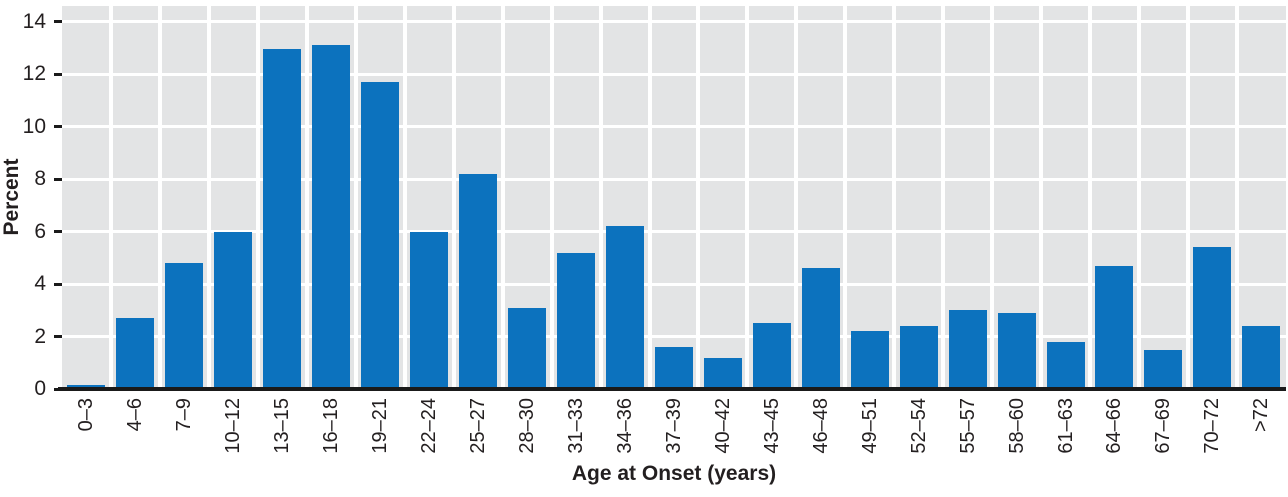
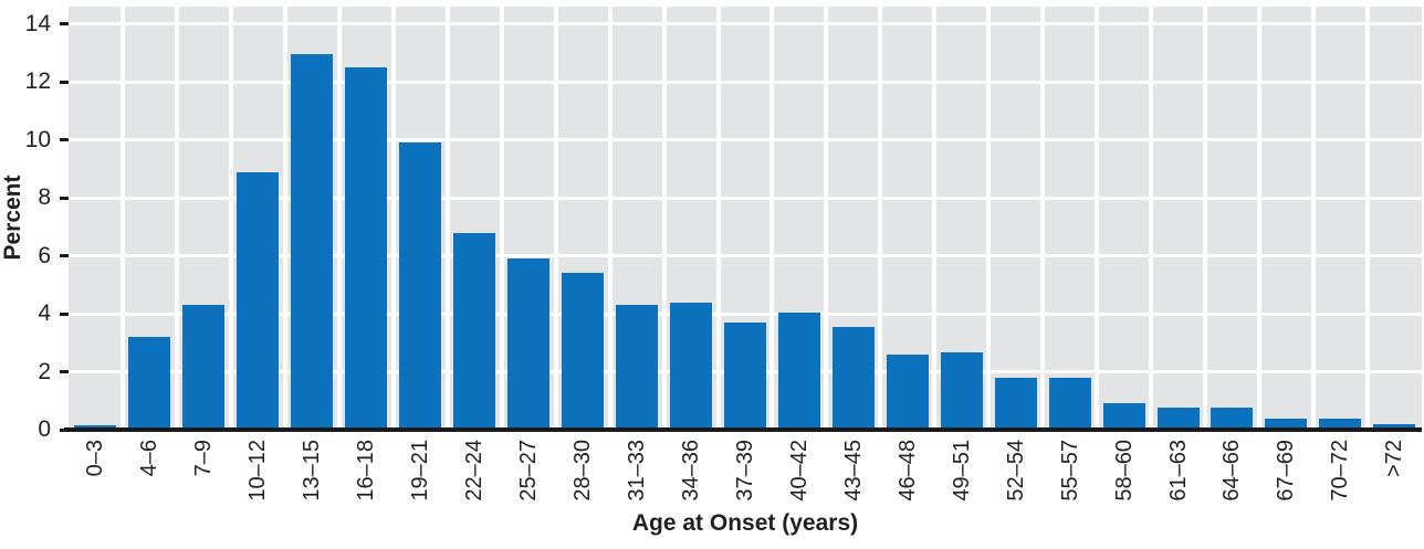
4–6: 2.7 -> 3.2
7–9: 4.8 -> 4.3
10–12: 6.0 -> 8.9
16–18: 13.1 -> 12.5
19–21: 11.7 -> 9.9
22–24: 6.0 -> 6.8
25–27: 8.2 -> 5.9
28–30: 3.1 -> 5.4
31–33: 5.2 -> 4.3
34–36: 6.2 -> 4.4
37–39: 1.6 -> 3.7
40–42: 1.2 -> 4.0
43–45: 2.5 -> 3.5
46–48: 4.6 -> 2.6
49–51: 2.2 -> 2.6
52–54: 2.4 -> 1.8
55–57: 3.0 -> 1.8
58–60: 2.9 -> 0.9
61–63: 1.8 -> 0.8
64–66: 4.7 -> 0.8
67–69: 1.5 -> 0.4
70–72: 5.4 -> 0.4
>72: 2.4 -> 0.2
